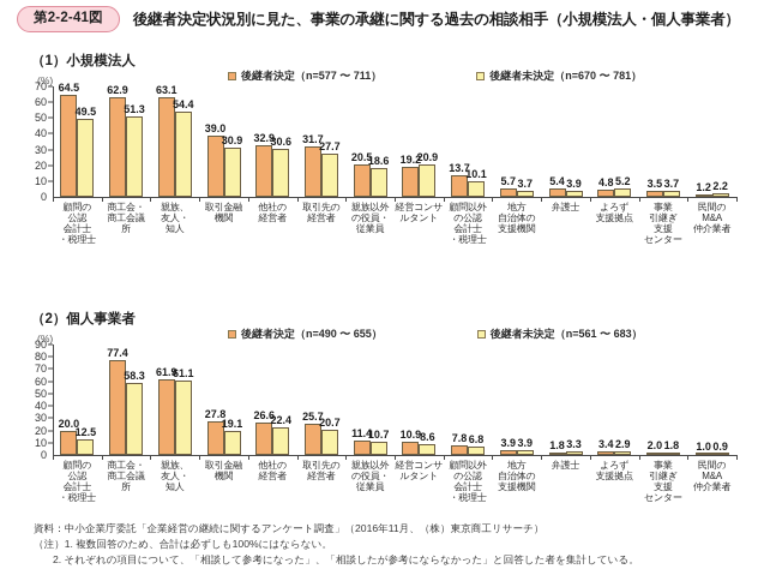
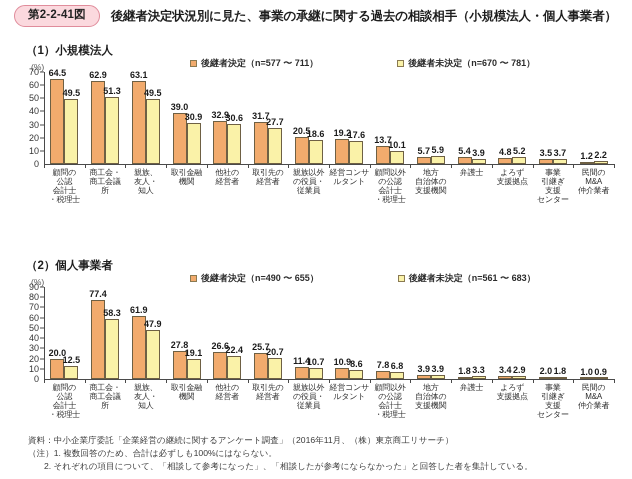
（1）小規模法人/後継者未決定（n=670 〜 781）/親族、 友人・ 知人: 54.4 -> 49.5
（1）小規模法人/後継者未決定（n=670 〜 781）/経営コンサ ルタント: 20.9 -> 17.6
（1）小規模法人/後継者未決定（n=670 〜 781）/地方 自治体の 支援機関: 3.7 -> 5.9
（2）個人事業者/後継者未決定（n=561 〜 683）/親族、 友人・ 知人: 61.1 -> 47.9
